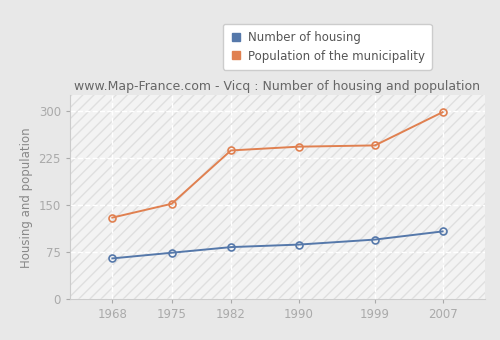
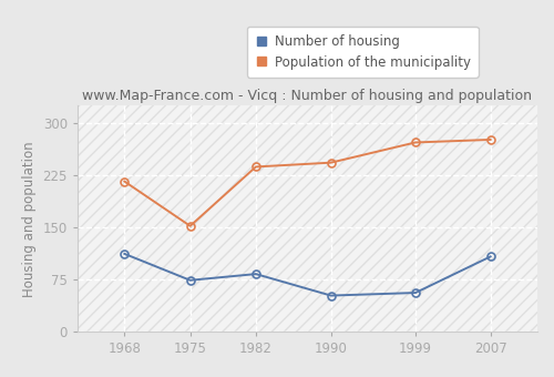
Number of housing/1968: 65 -> 112
Population of the municipality/1968: 130 -> 216
Number of housing/1990: 87 -> 52
Number of housing/1999: 95 -> 56
Population of the municipality/1999: 245 -> 272
Population of the municipality/2007: 298 -> 276
